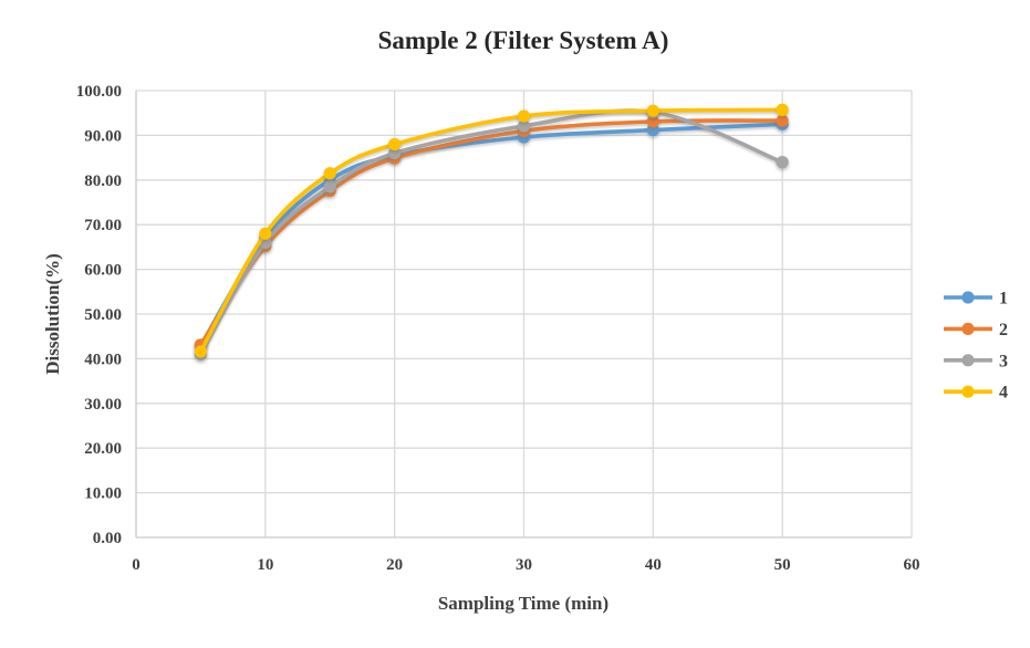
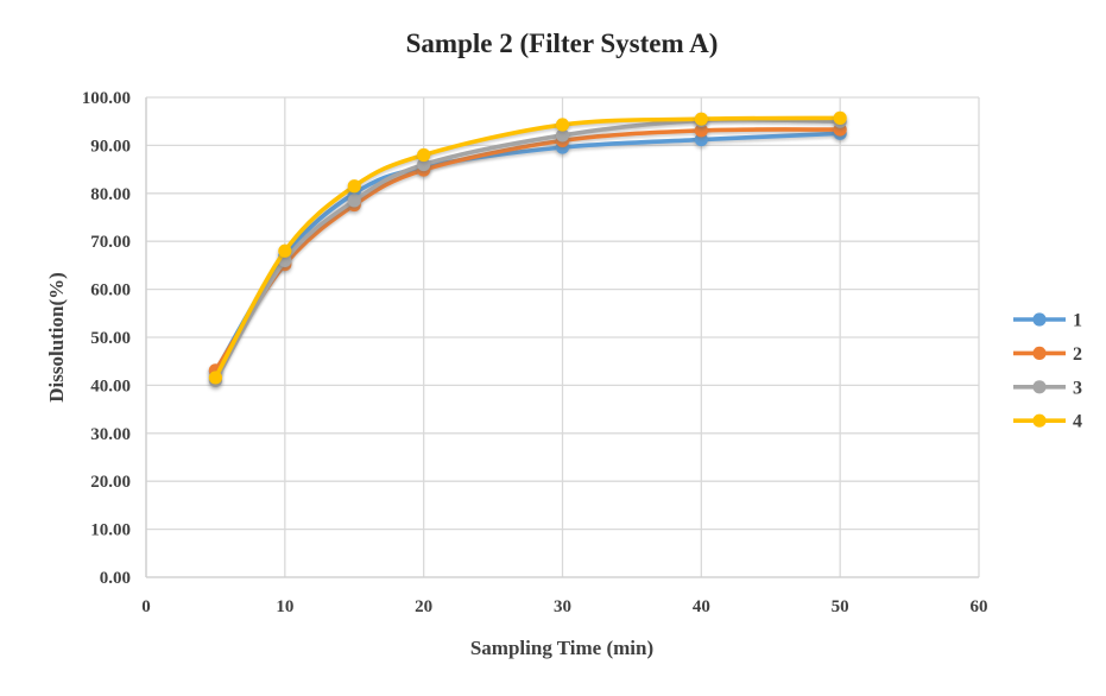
3/50: 84 -> 95
